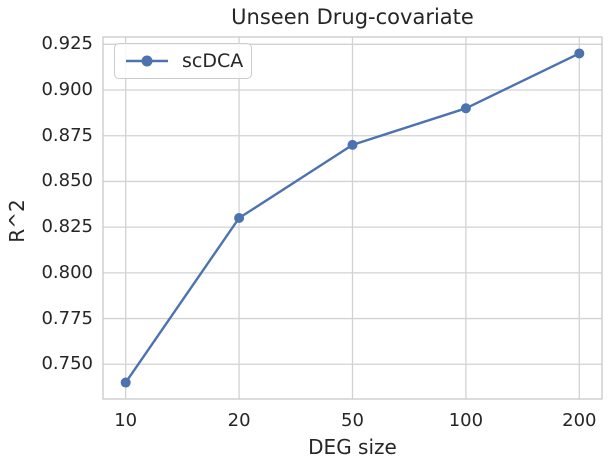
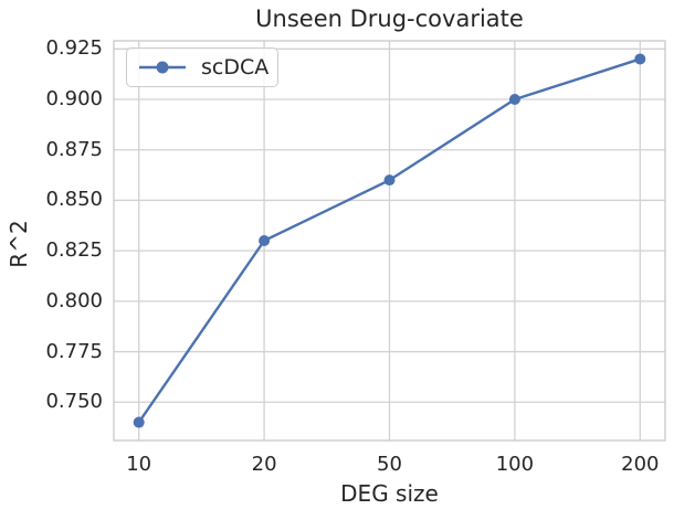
50: 0.87 -> 0.86
100: 0.89 -> 0.90
